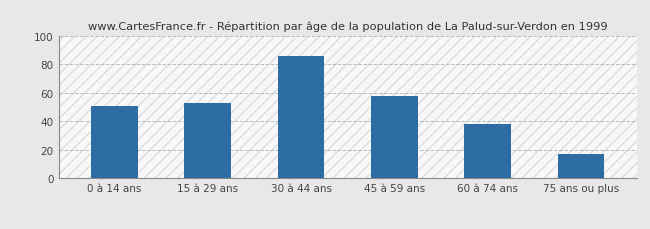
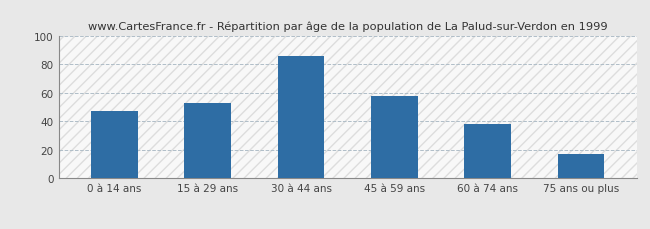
0 à 14 ans: 51 -> 47
